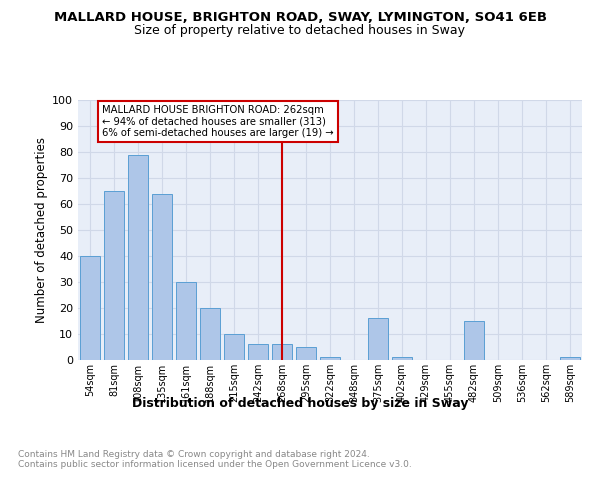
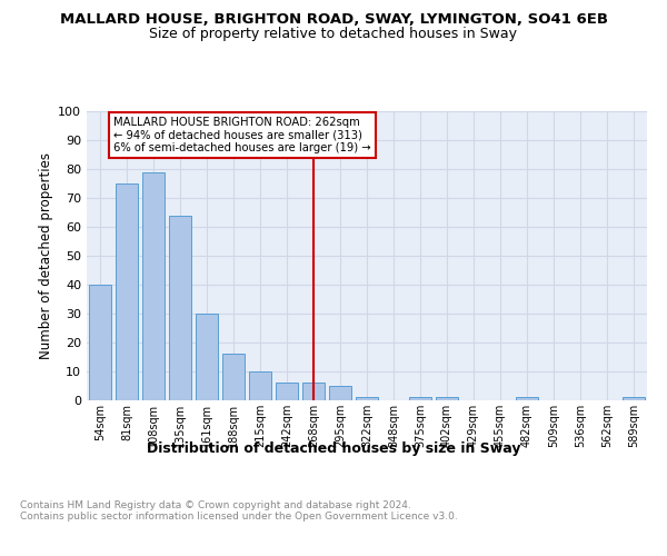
81sqm: 65 -> 75
188sqm: 20 -> 16
375sqm: 16 -> 1
482sqm: 15 -> 1
